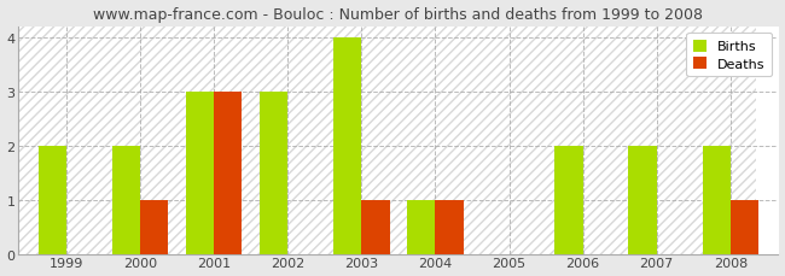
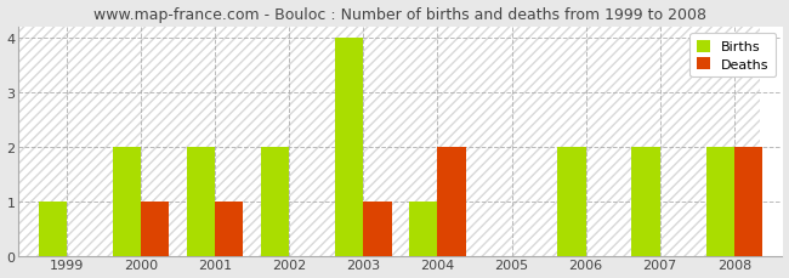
Births/1999: 2 -> 1
Births/2001: 3 -> 2
Deaths/2001: 3 -> 1
Births/2002: 3 -> 2
Deaths/2004: 1 -> 2
Deaths/2008: 1 -> 2
